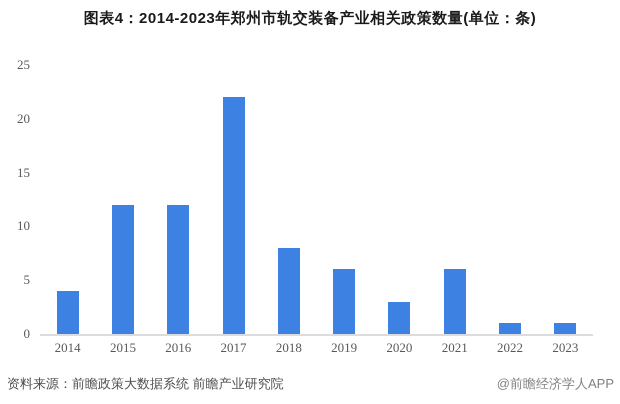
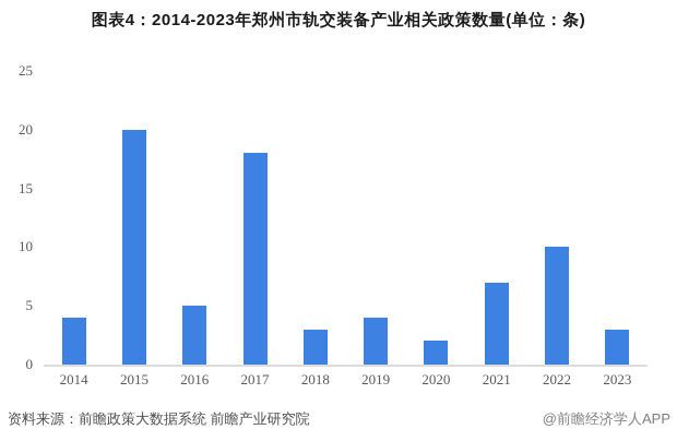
2015: 12 -> 20
2016: 12 -> 5
2017: 22 -> 18
2018: 8 -> 3
2019: 6 -> 4
2020: 3 -> 2
2021: 6 -> 7
2022: 1 -> 10
2023: 1 -> 3
